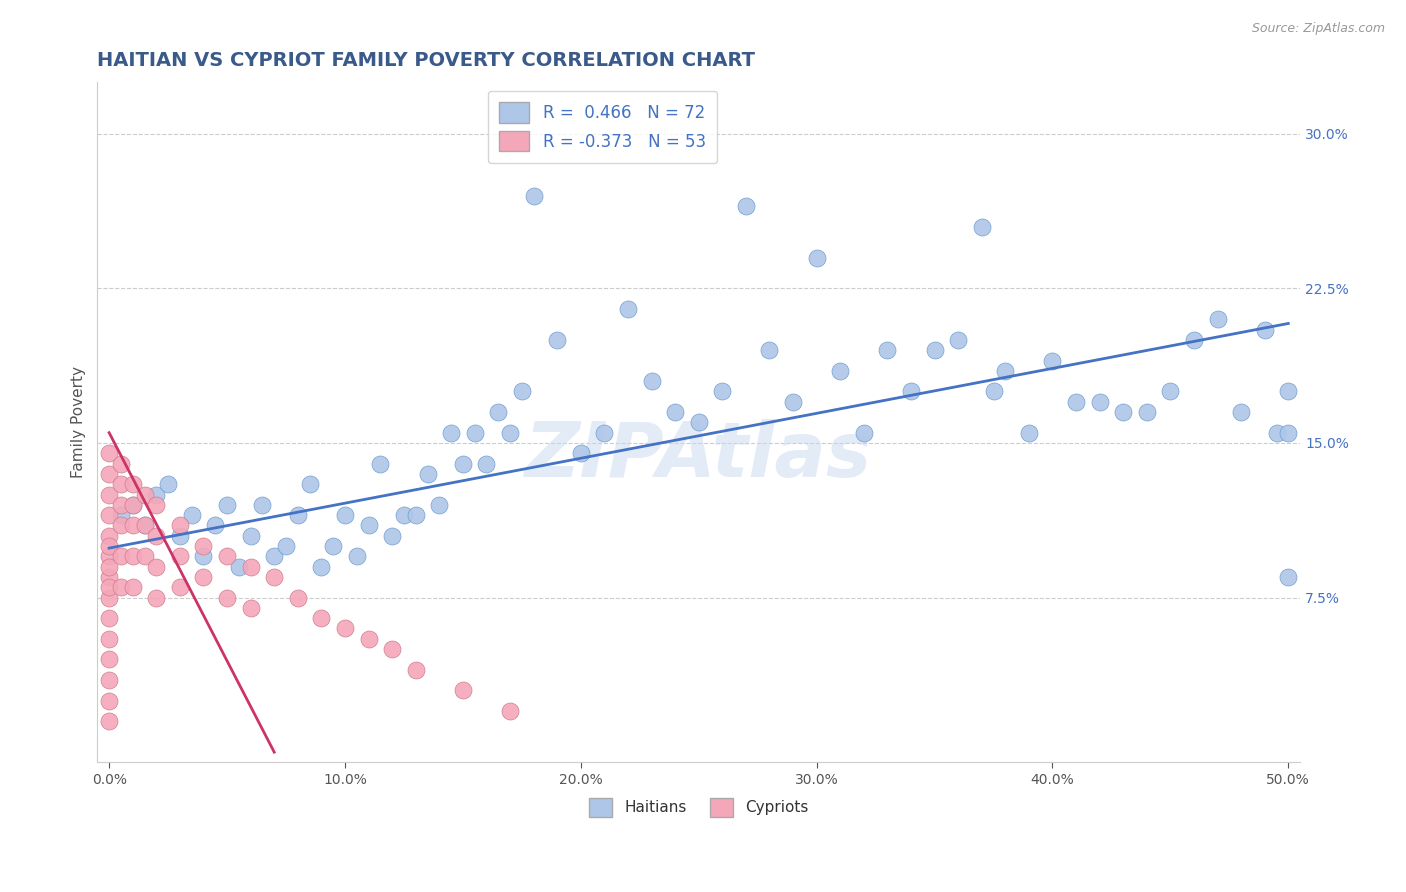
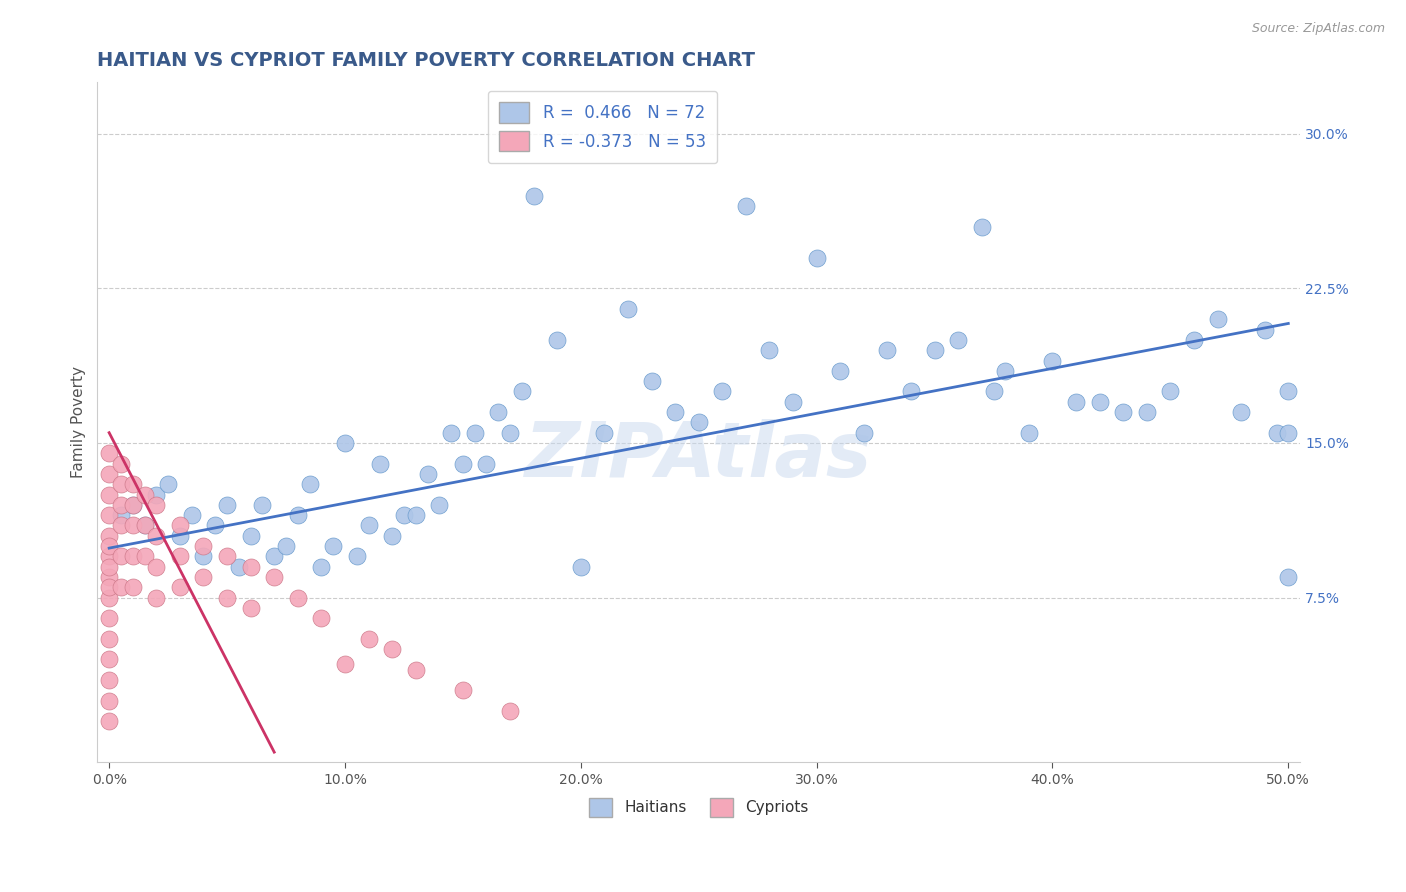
Haitians/10.0%: 11.5% -> 15.0%
Cypriots/10.0%: 6.0% -> 4.3%
Haitians/20.0%: 14.5% -> 9.0%
